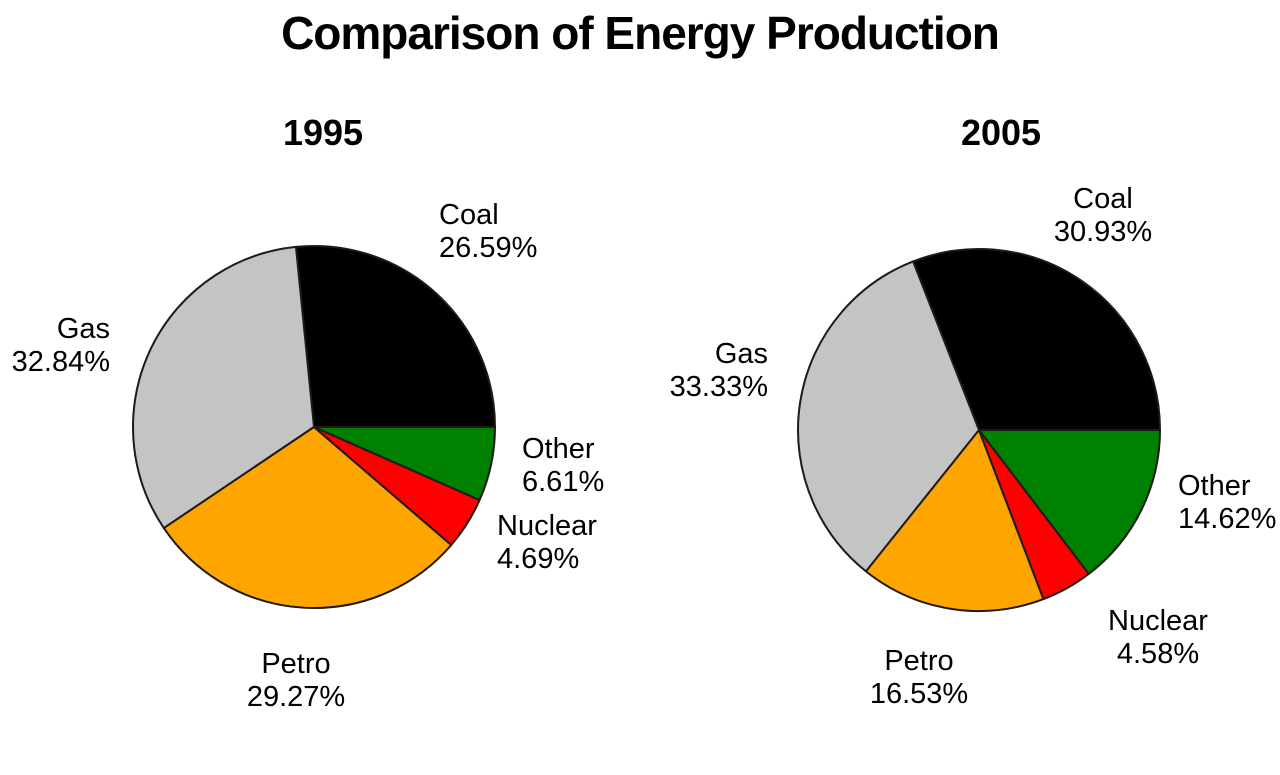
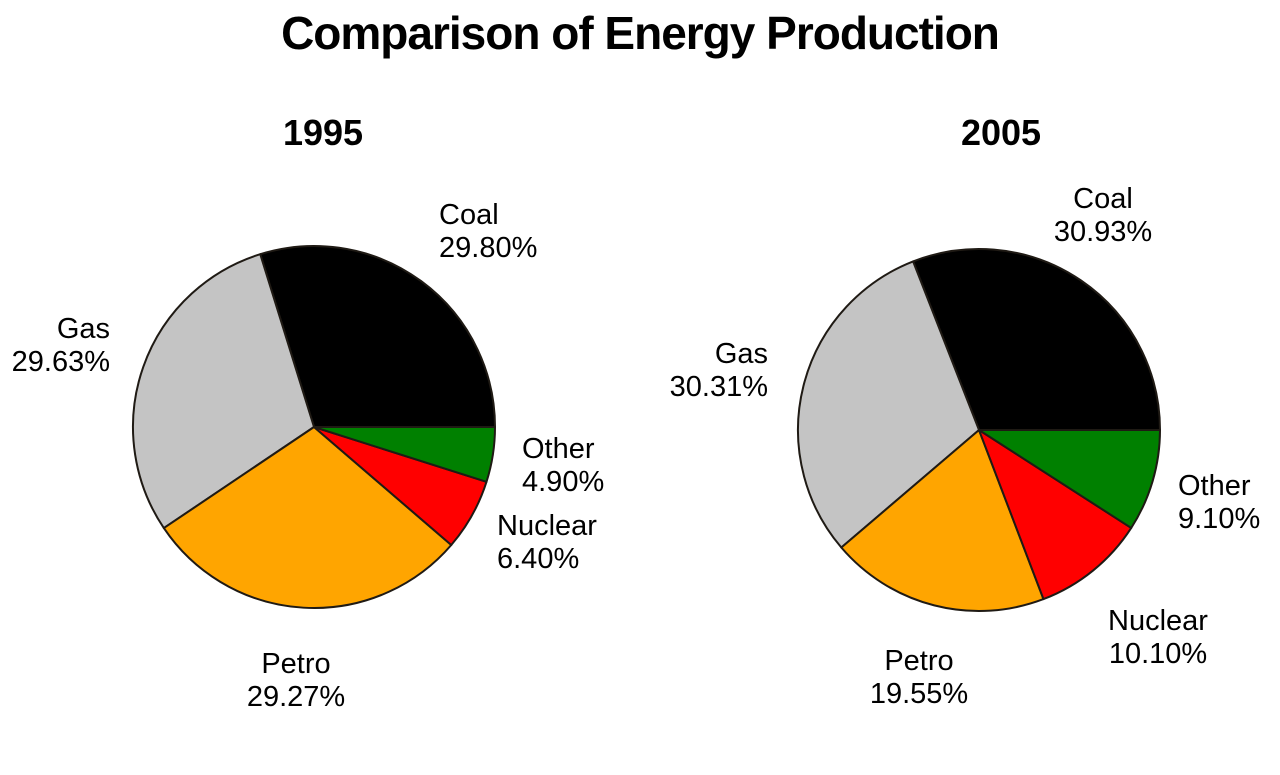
1995/Coal: 26.59% -> 29.80%
1995/Gas: 32.84% -> 29.63%
1995/Nuclear: 4.69% -> 6.40%
1995/Other: 6.61% -> 4.90%
2005/Gas: 33.33% -> 30.31%
2005/Petro: 16.53% -> 19.55%
2005/Nuclear: 4.58% -> 10.10%
2005/Other: 14.62% -> 9.10%
